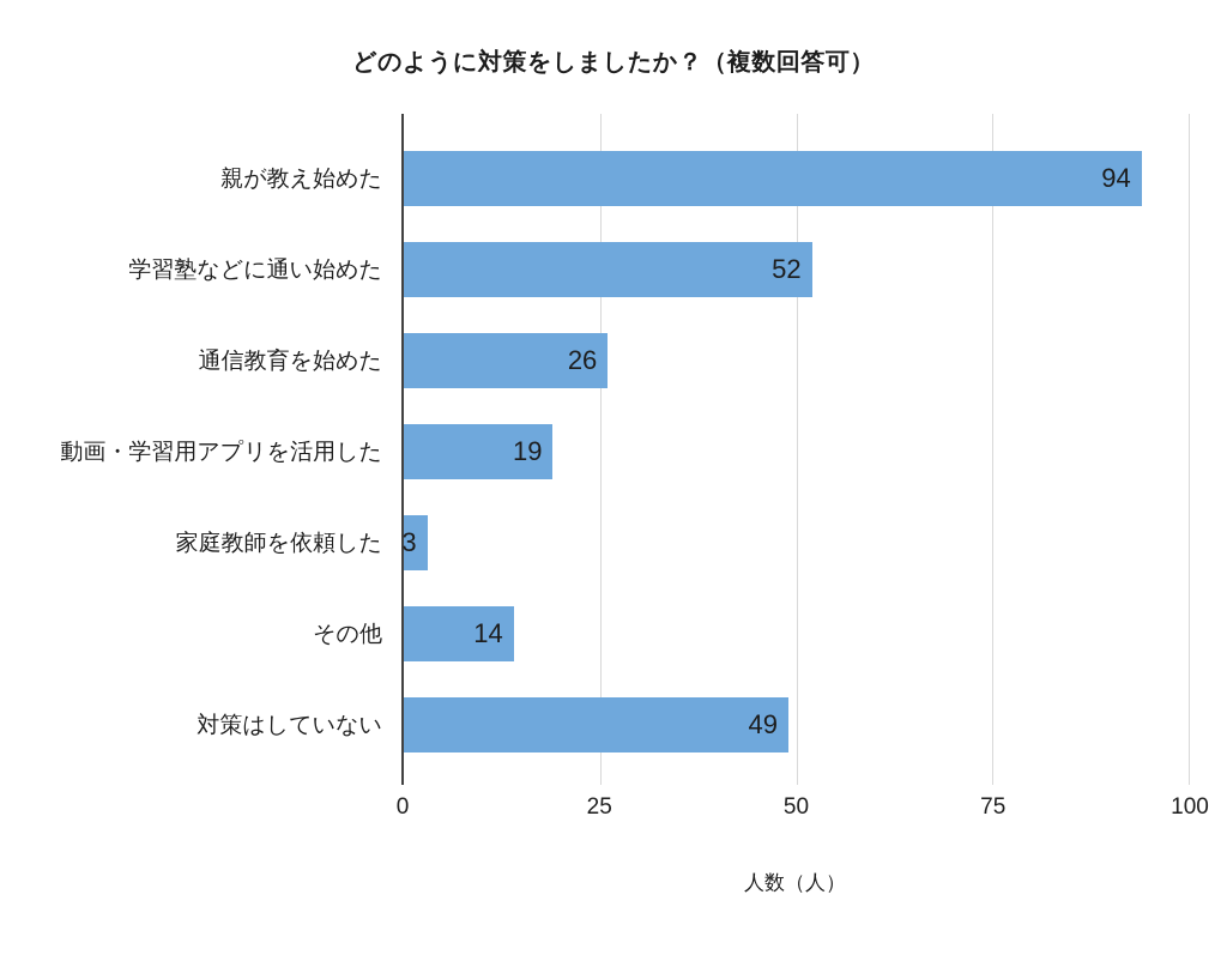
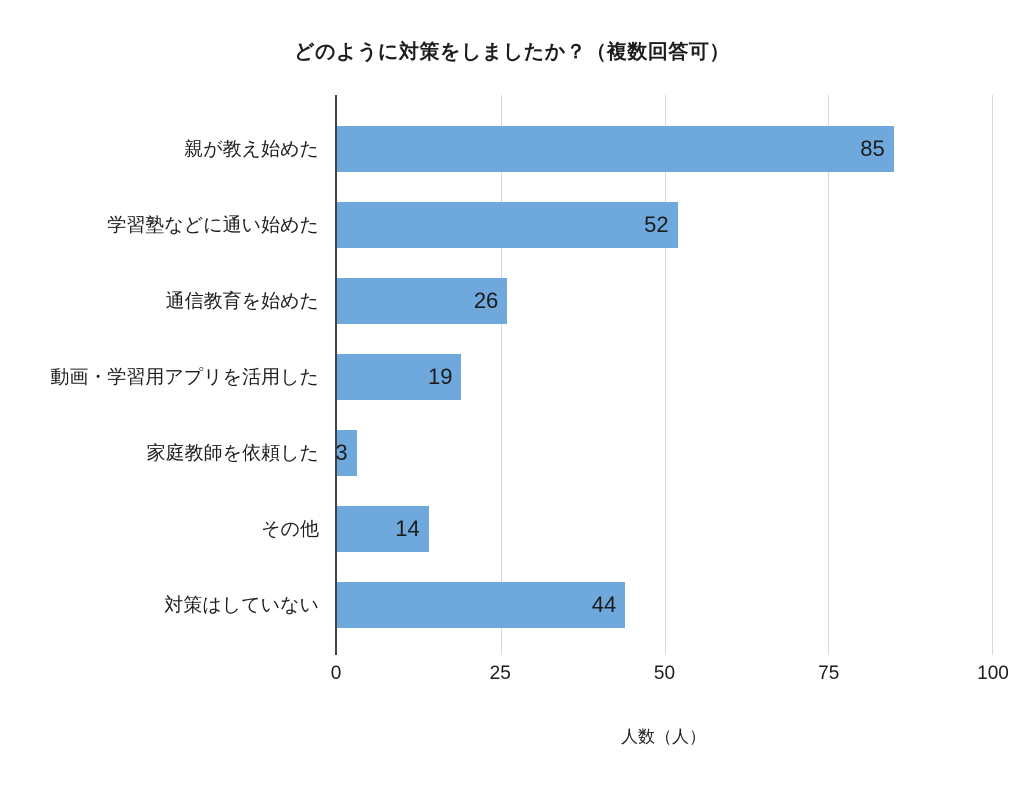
親が教え始めた: 94 -> 85
対策はしていない: 49 -> 44
